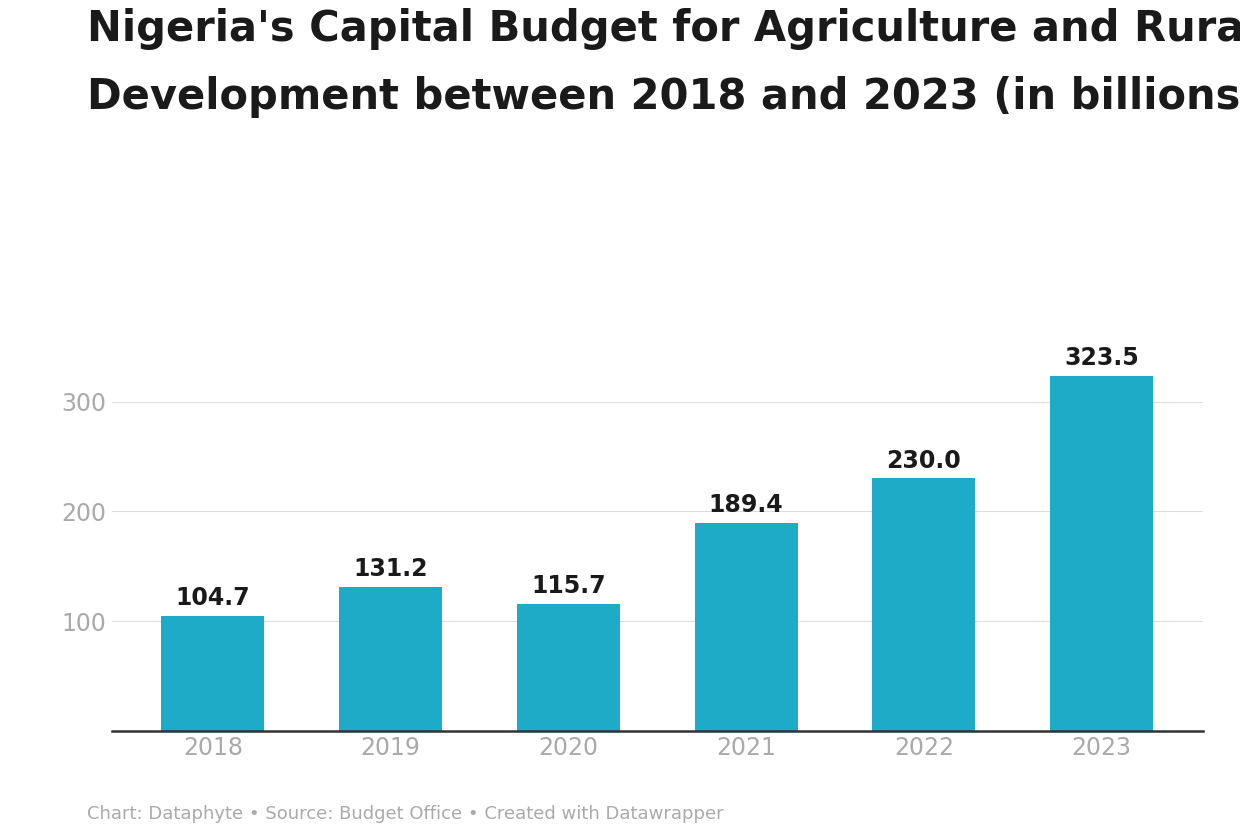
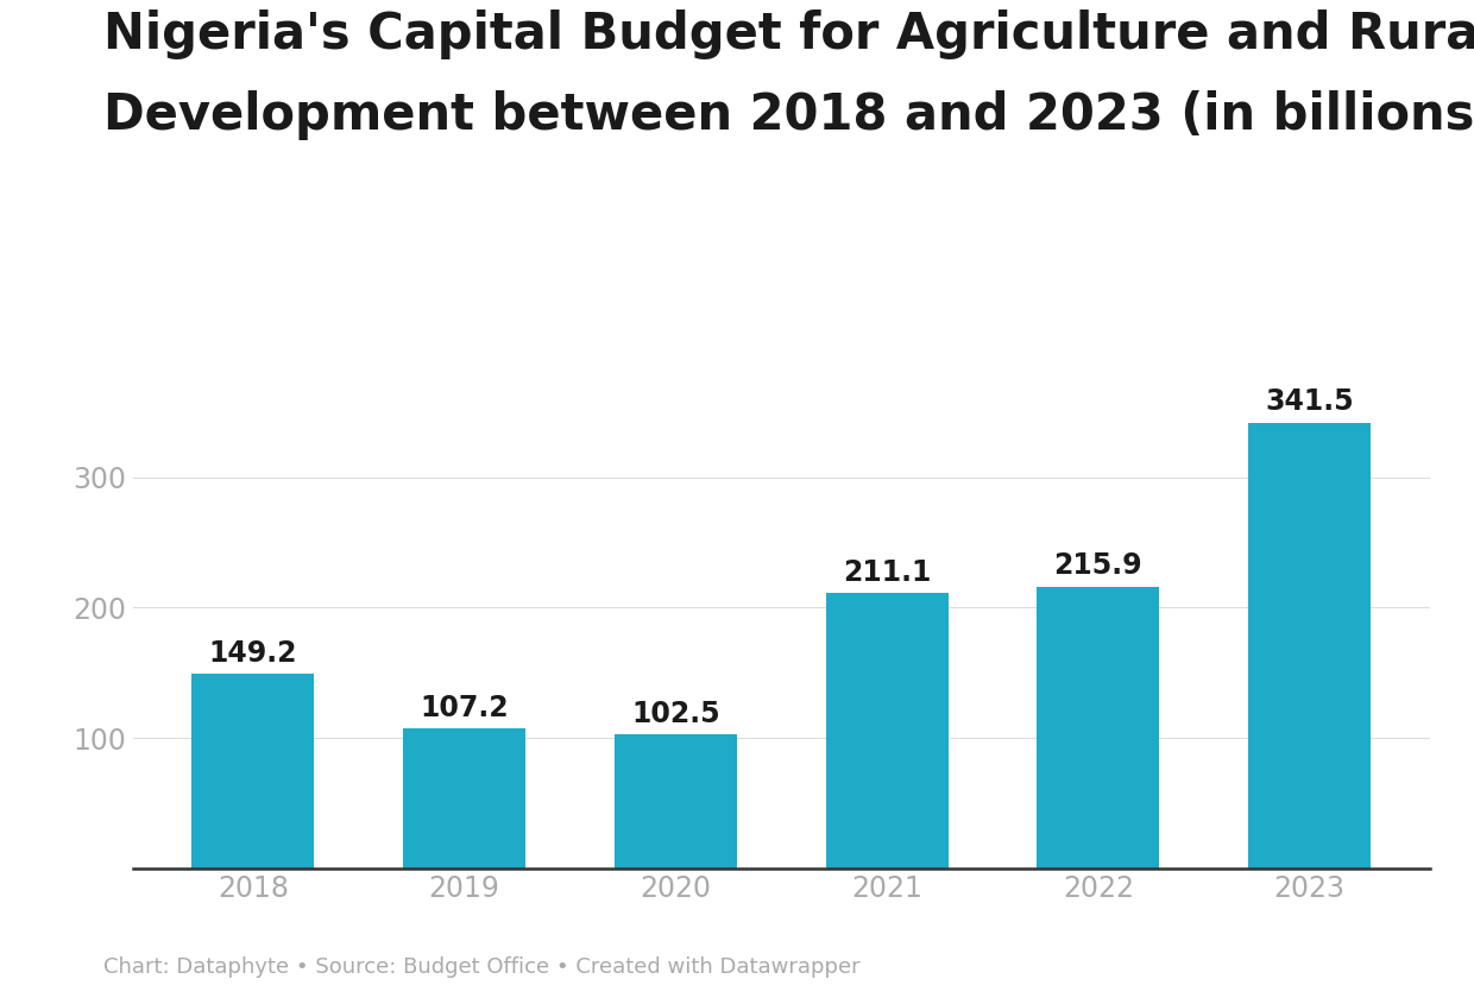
2018: 104.7 -> 149.2
2019: 131.2 -> 107.2
2020: 115.7 -> 102.5
2021: 189.4 -> 211.1
2022: 230.0 -> 215.9
2023: 323.5 -> 341.5
